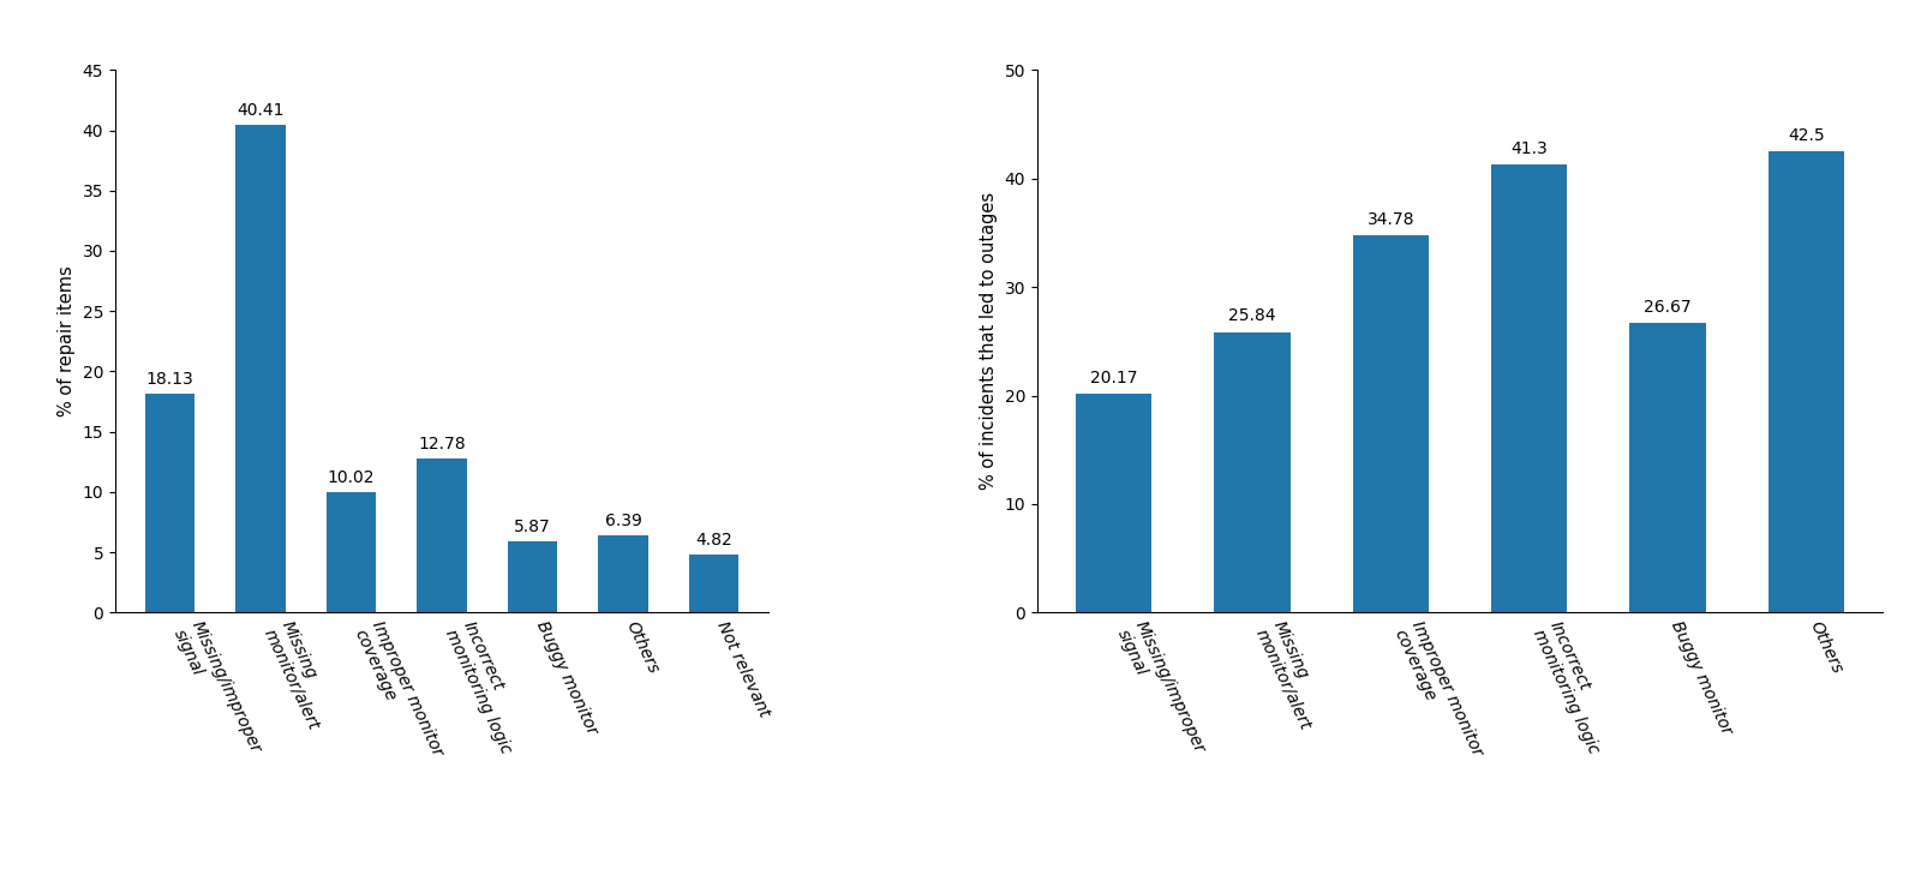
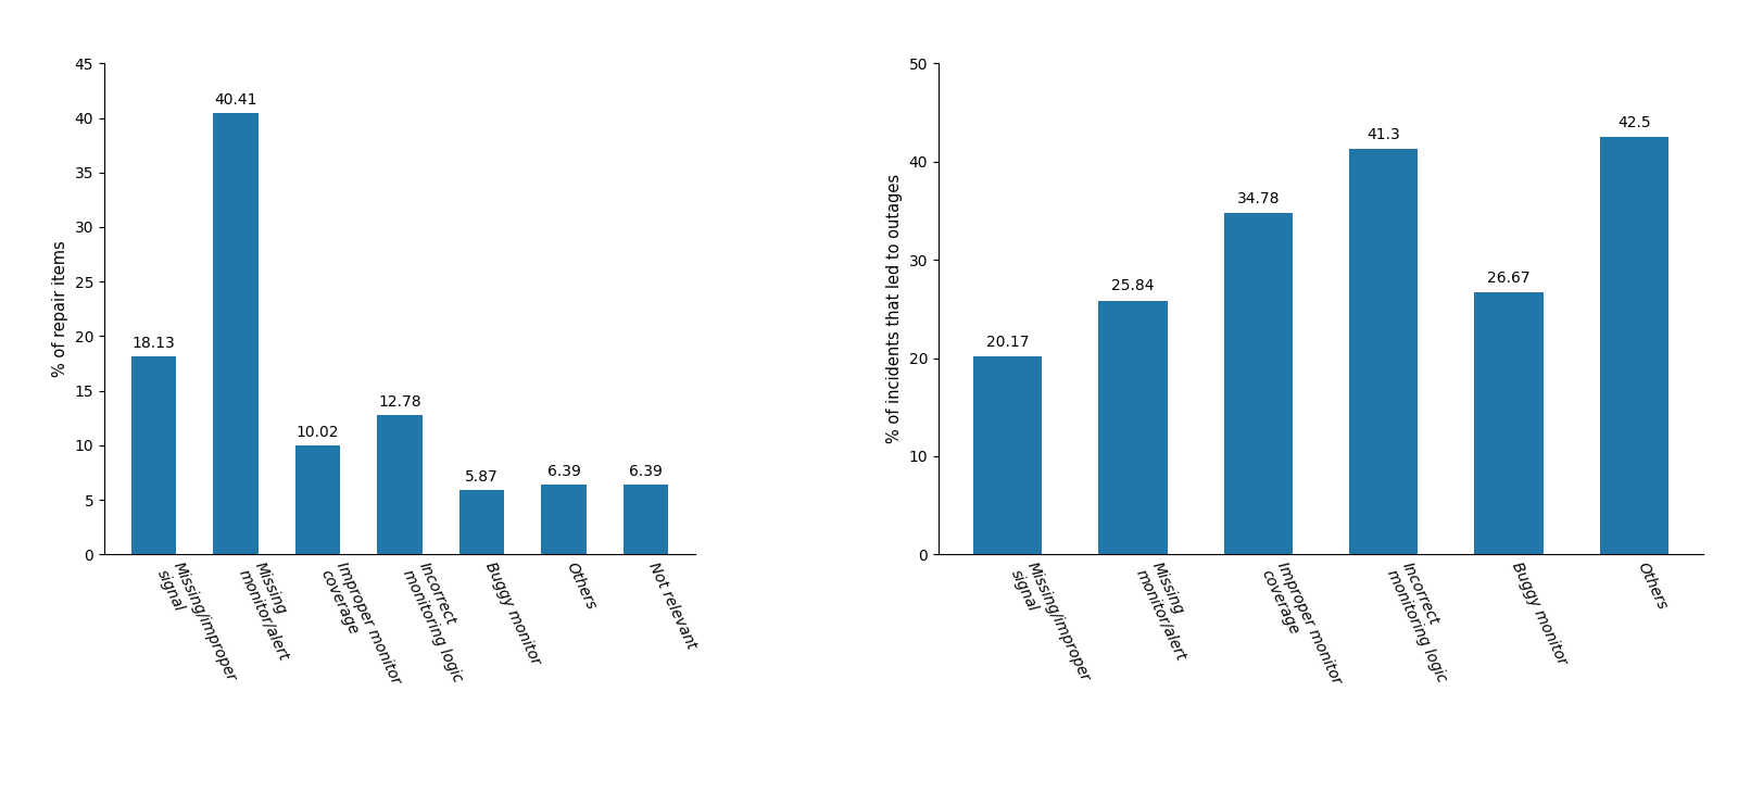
Not relevant: 4.82 -> 6.39
